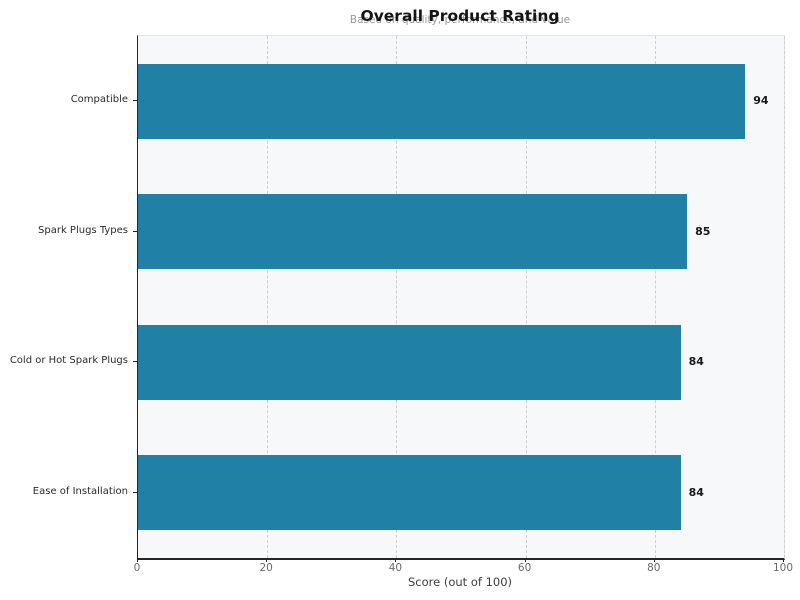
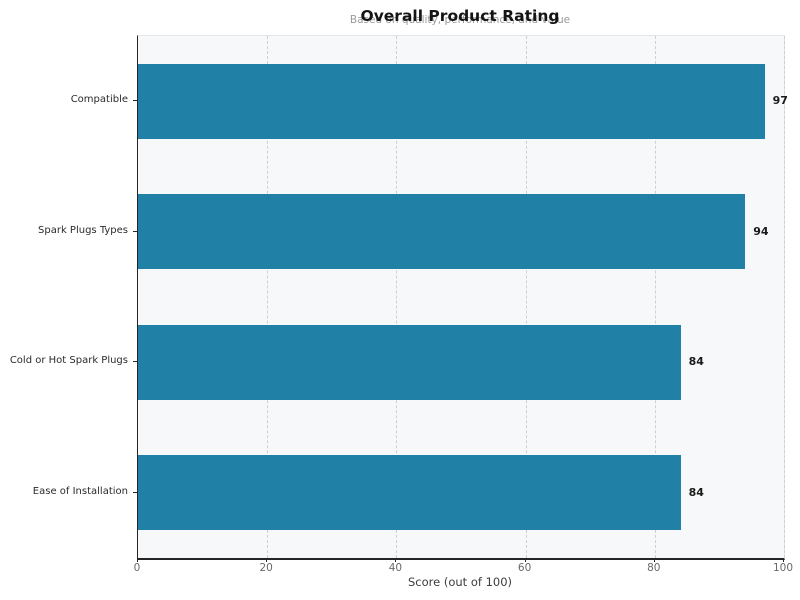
Compatible: 94 -> 97
Spark Plugs Types: 85 -> 94
